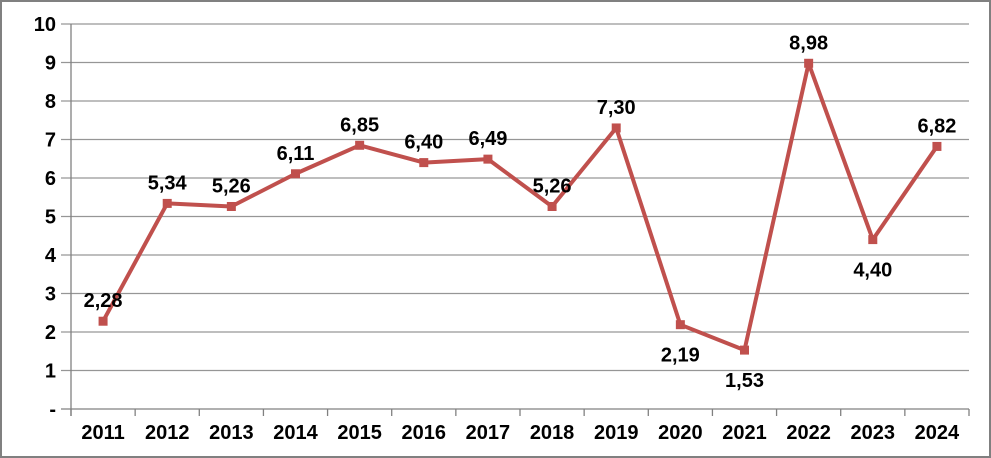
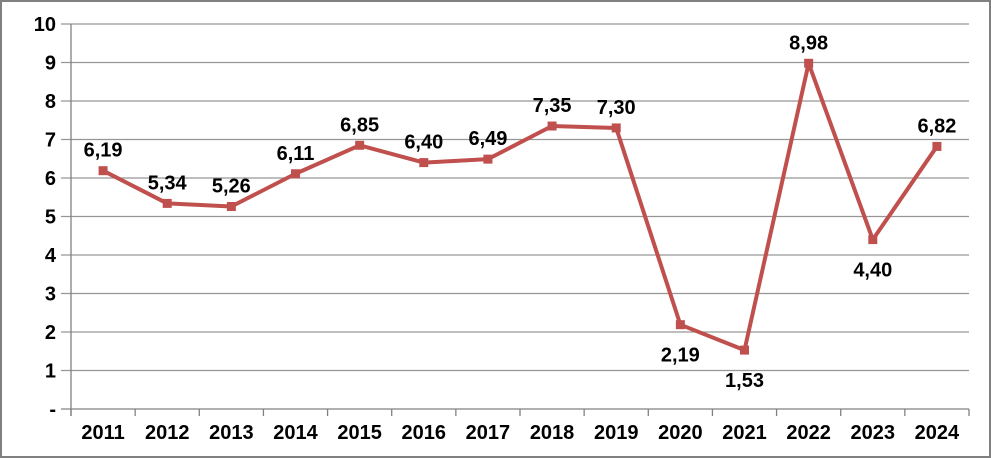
2011: 2,28 -> 6,19
2018: 5,26 -> 7,35
